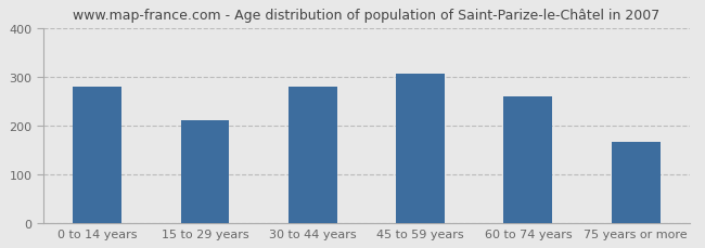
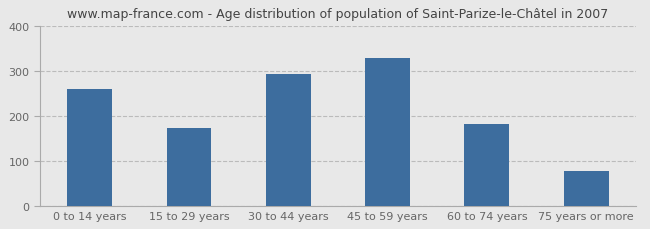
0 to 14 years: 280 -> 260
15 to 29 years: 210 -> 173
30 to 44 years: 280 -> 292
45 to 59 years: 305 -> 328
60 to 74 years: 260 -> 181
75 years or more: 165 -> 78
